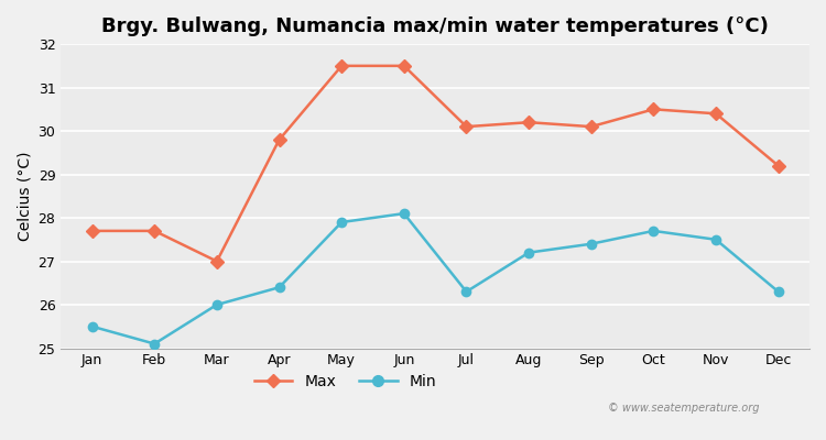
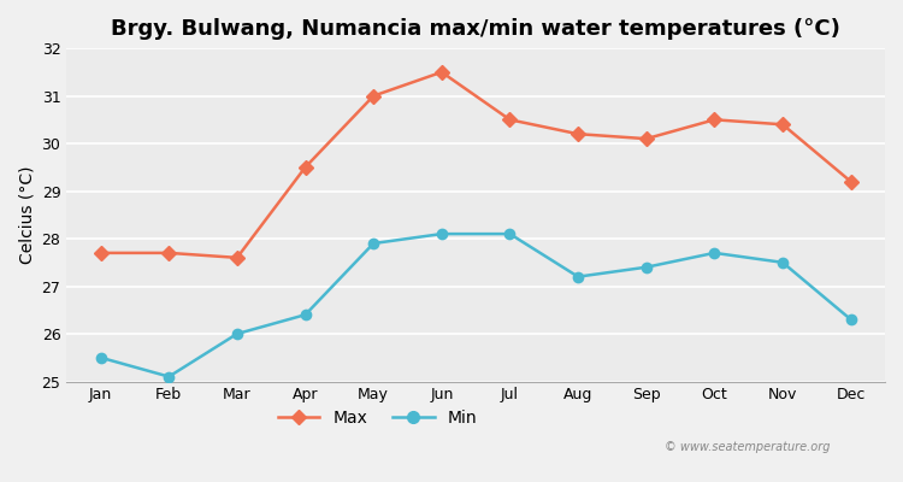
Max/Mar: 27.0 -> 27.6
Max/Apr: 29.8 -> 29.5
Max/May: 31.5 -> 31.0
Max/Jul: 30.1 -> 30.5
Min/Jul: 26.3 -> 28.1
